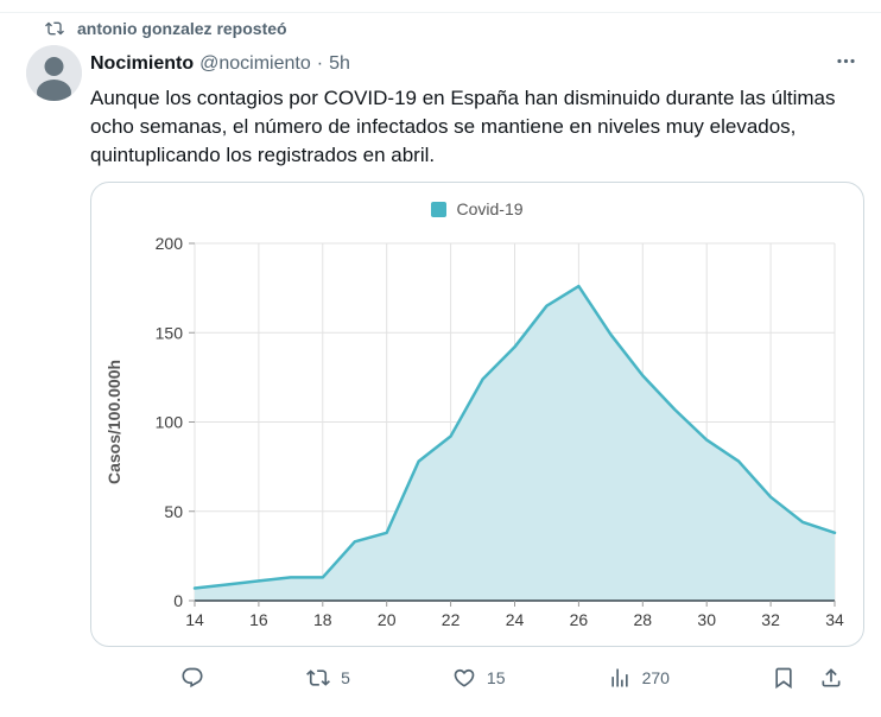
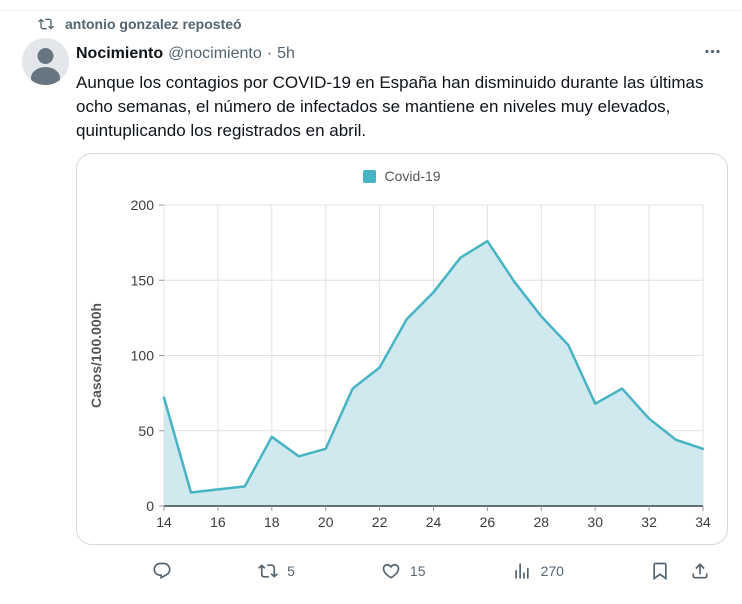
14: 7 -> 72
18: 13 -> 46
30: 90 -> 68
